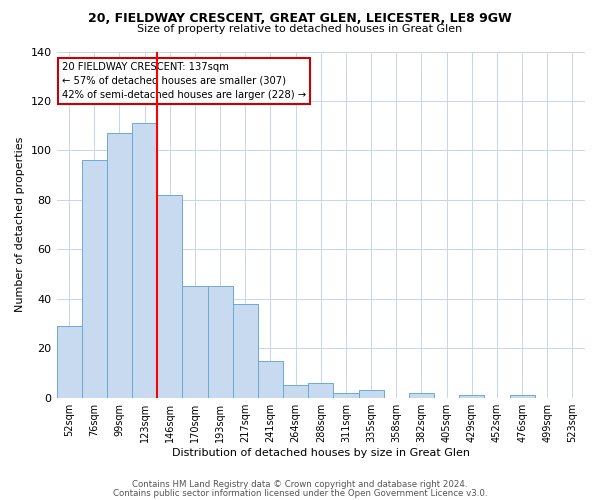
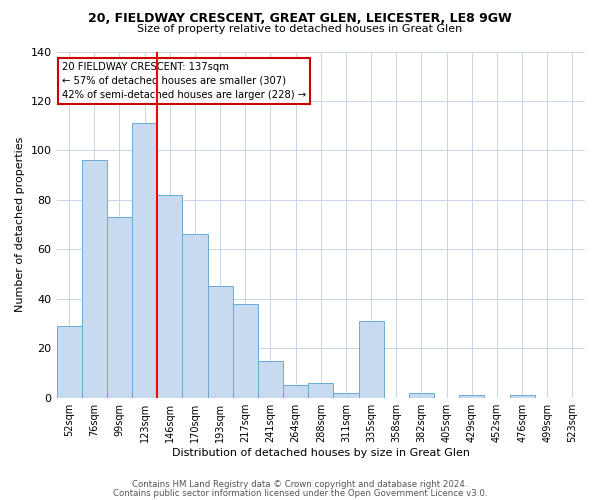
99sqm: 107 -> 73
170sqm: 45 -> 66
335sqm: 3 -> 31
